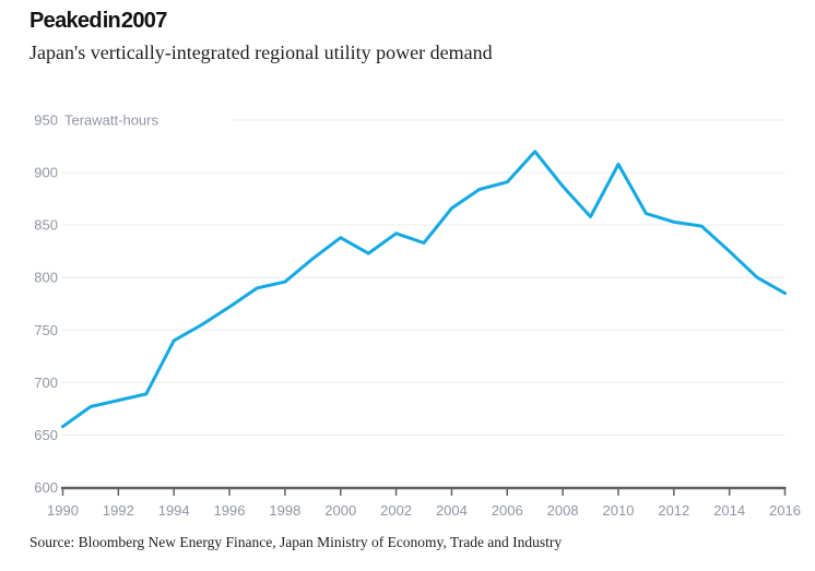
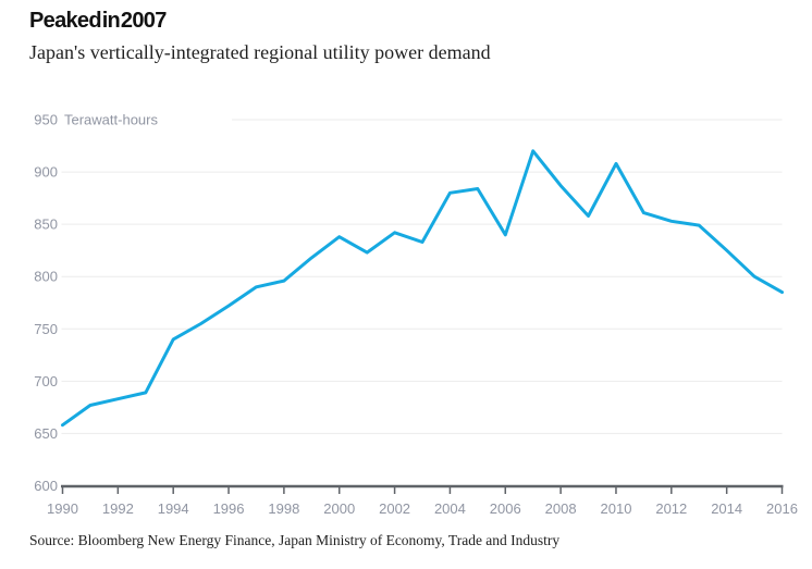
2004: 870 -> 880
2006: 890 -> 840
